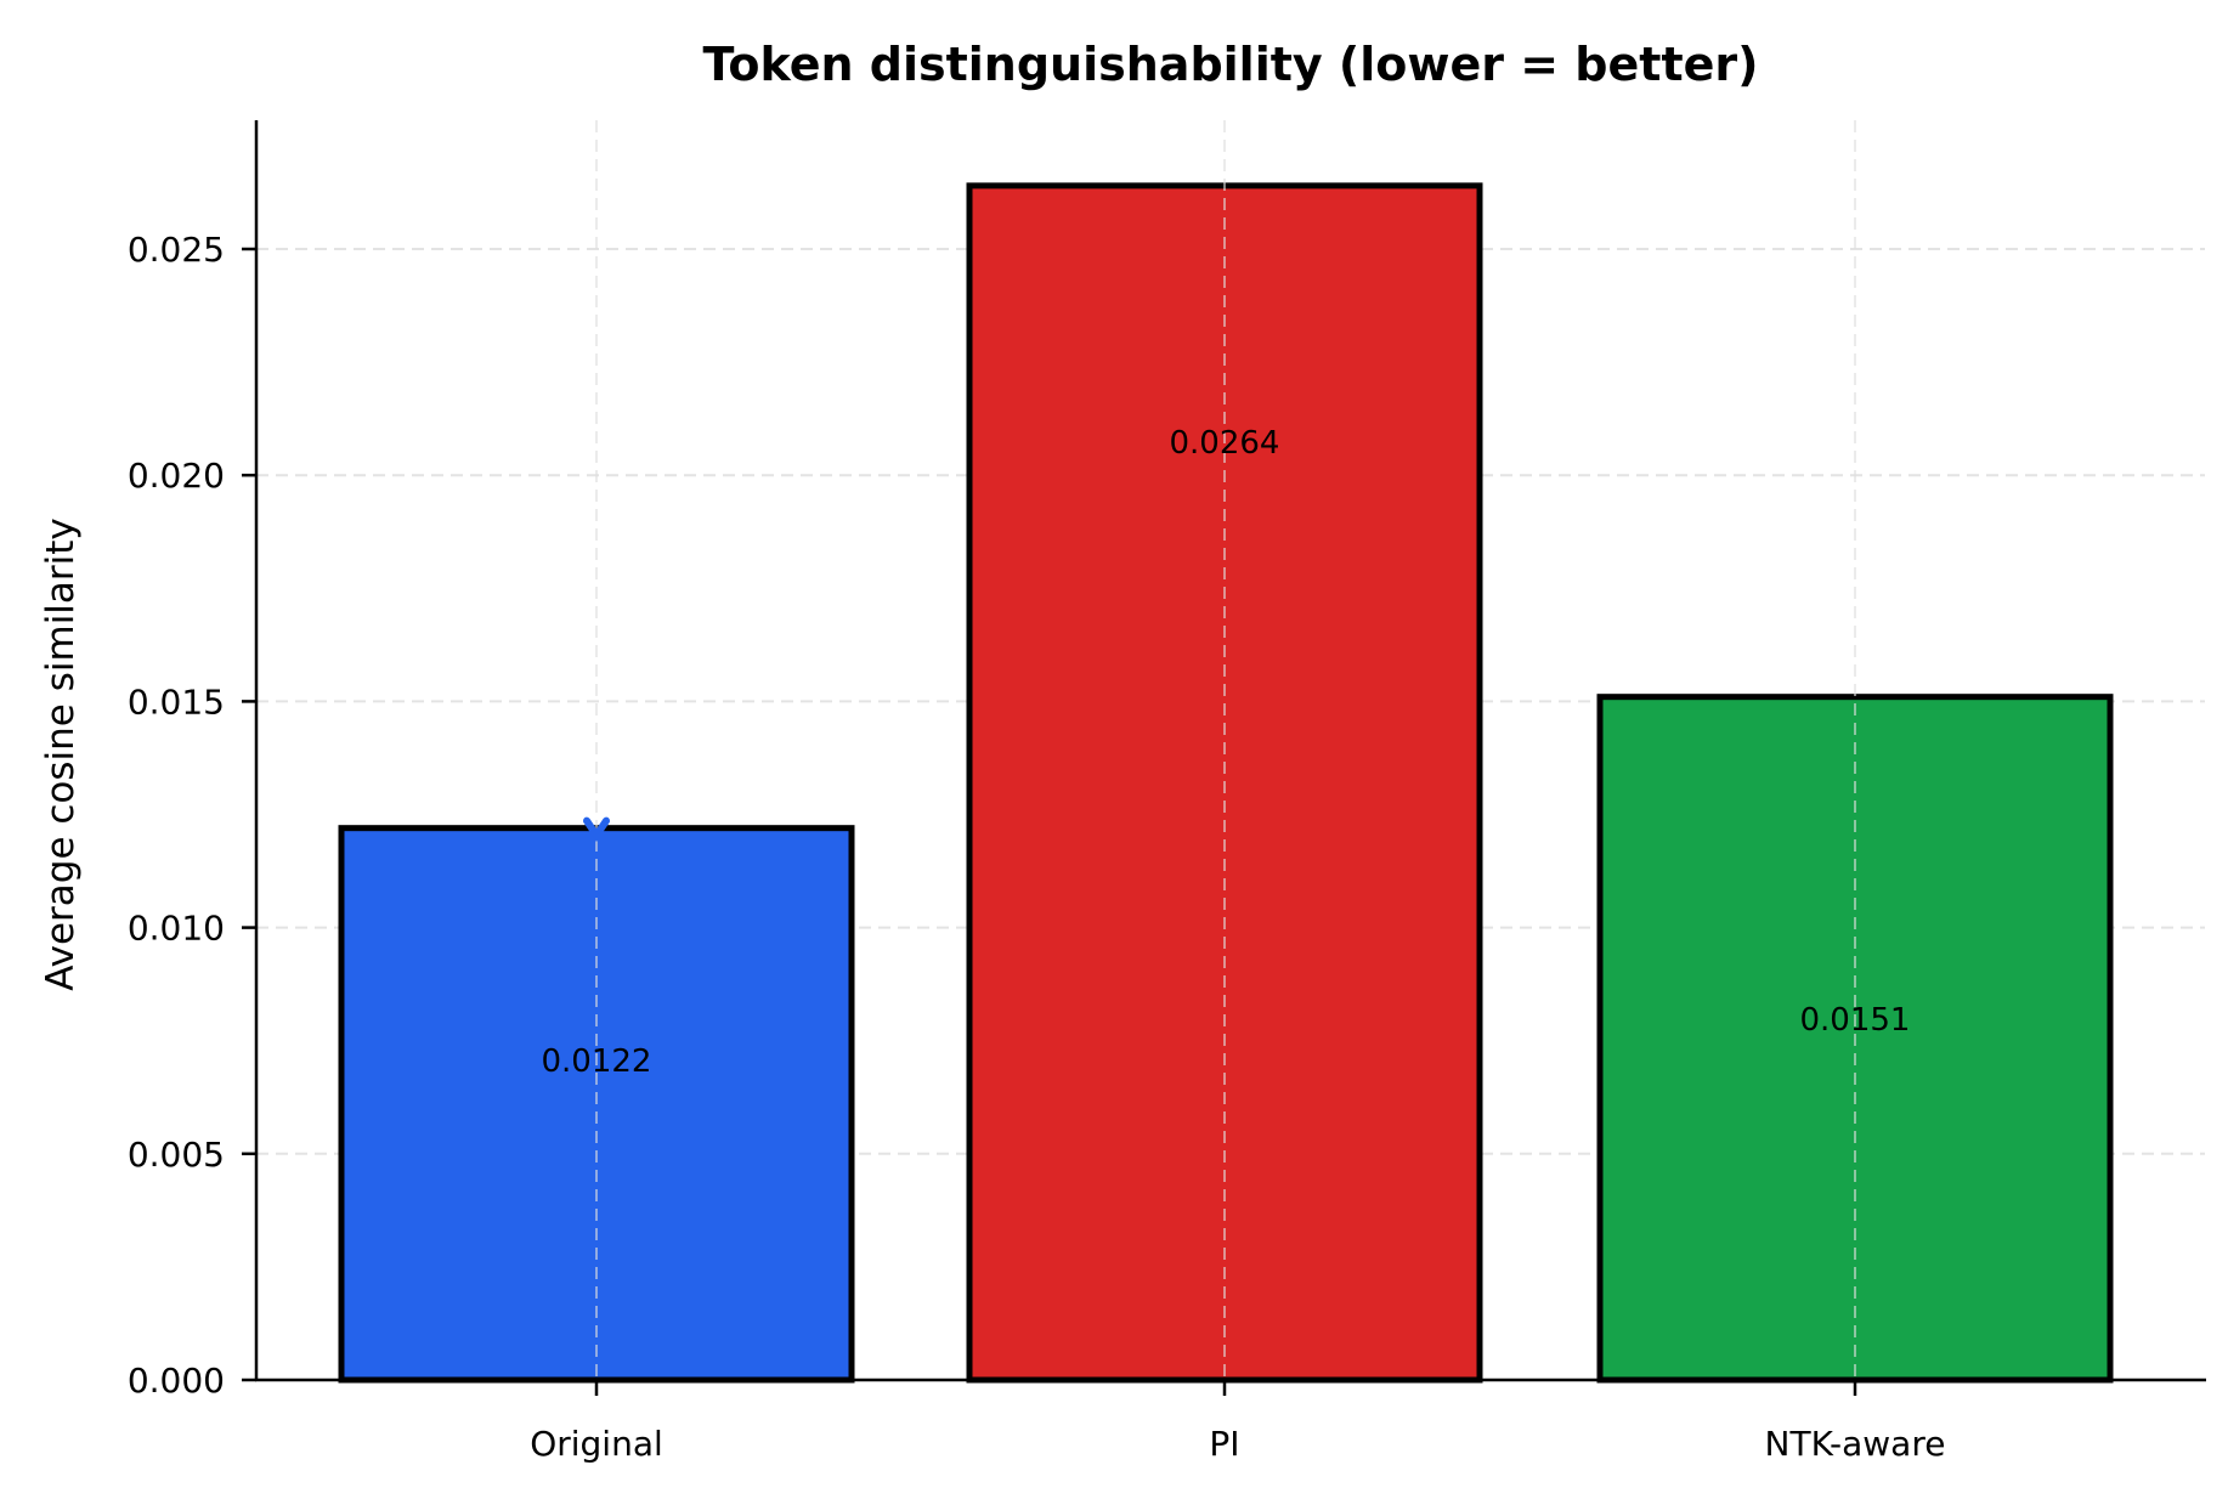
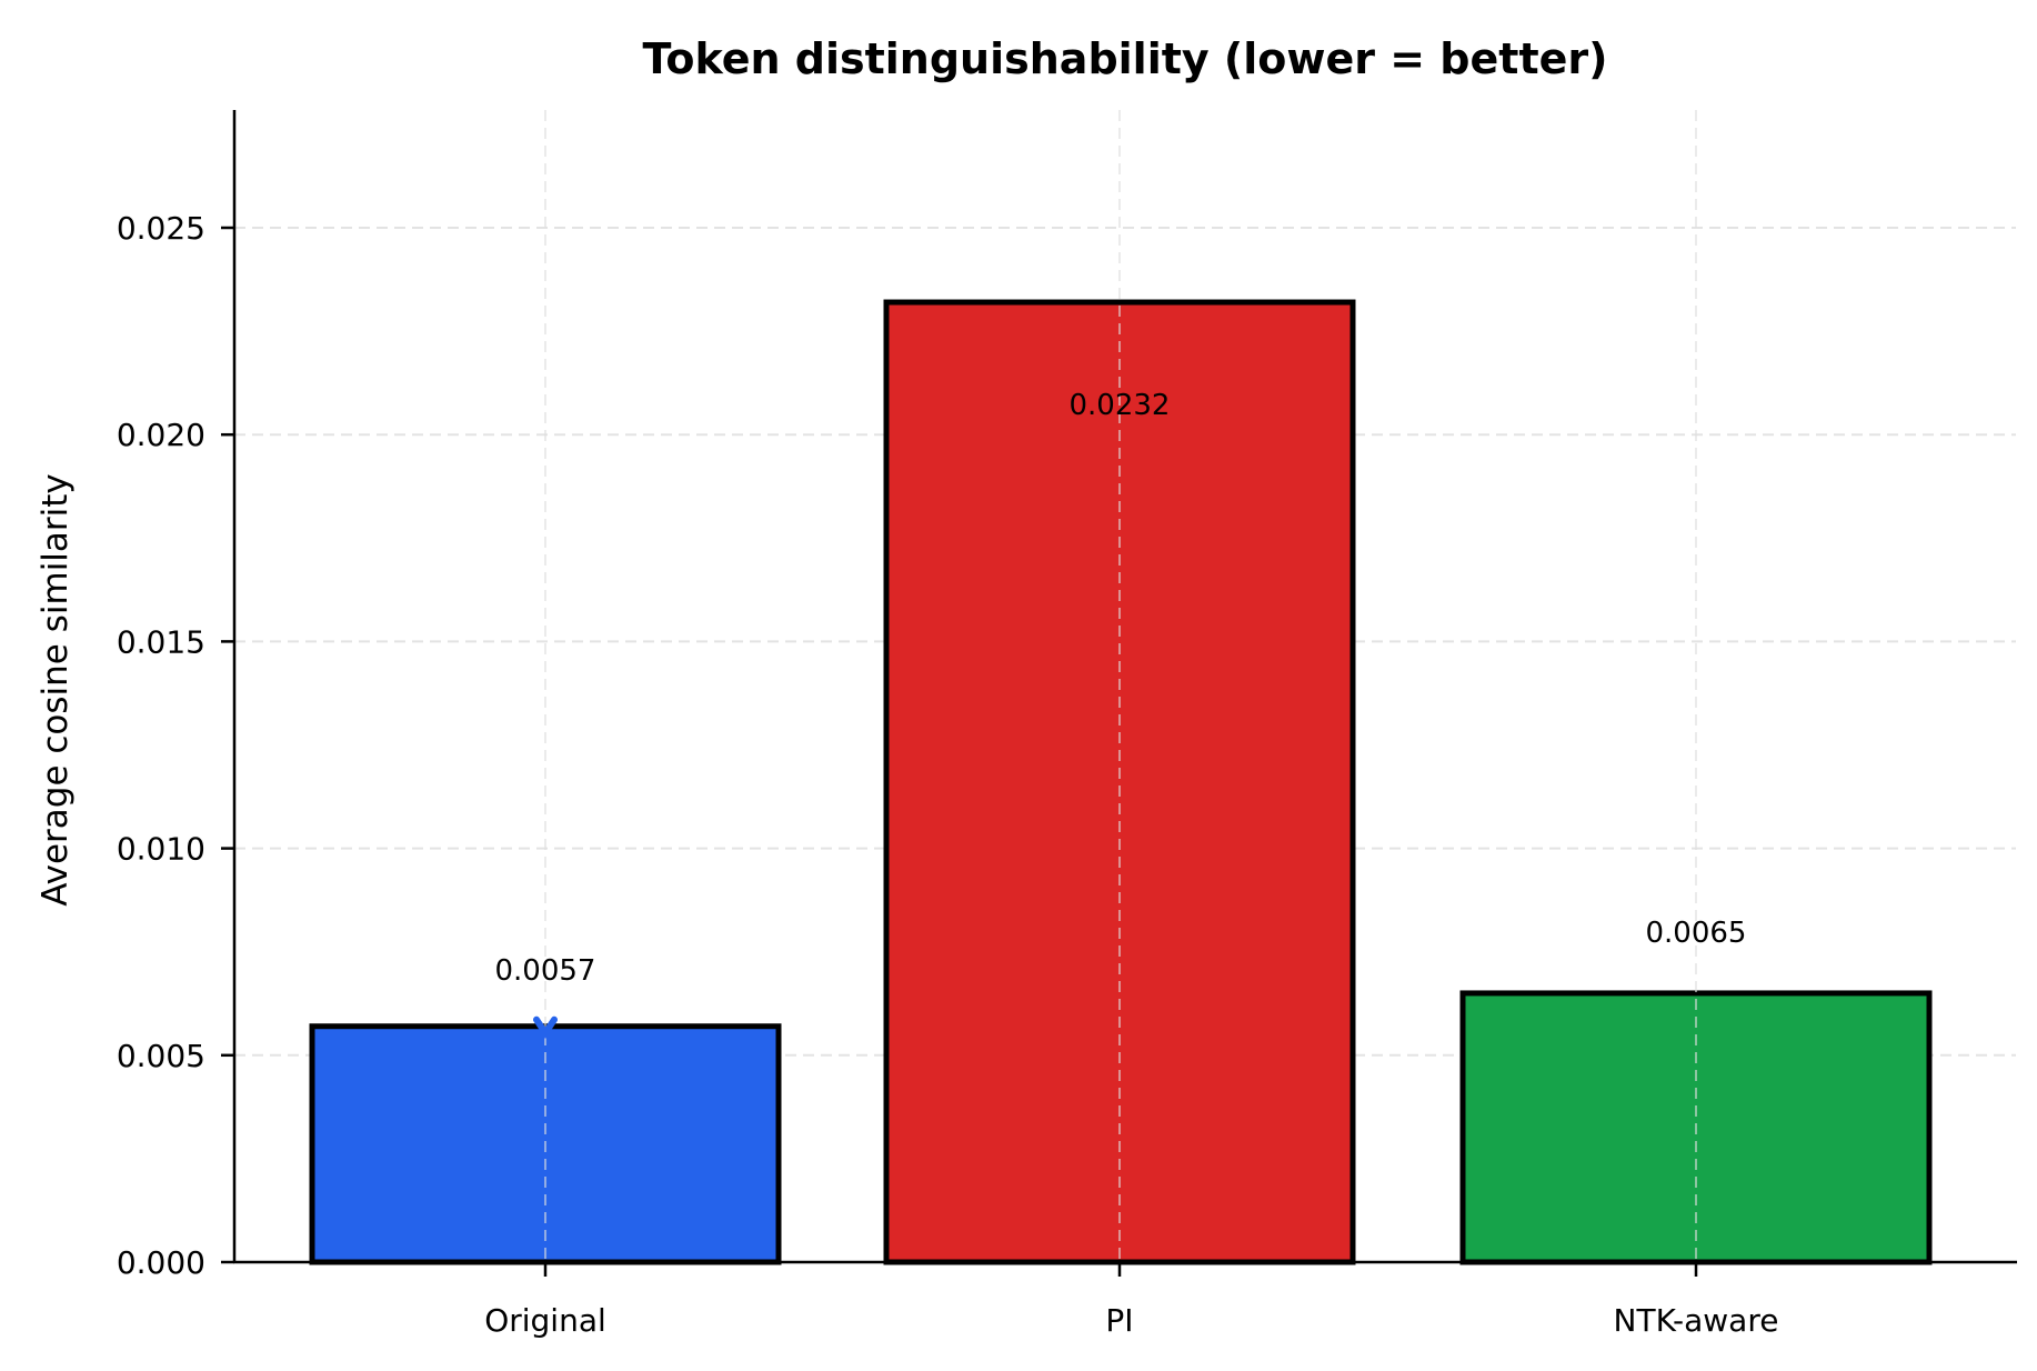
Original: 0.0122 -> 0.0057
PI: 0.0264 -> 0.0232
NTK-aware: 0.0151 -> 0.0065
